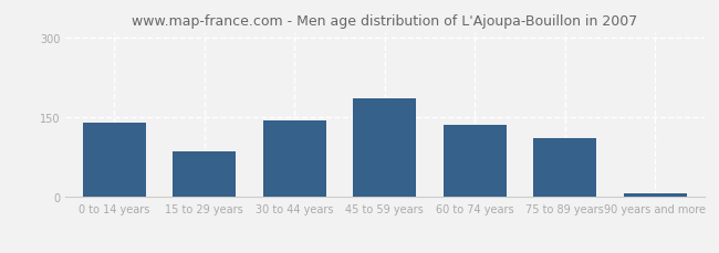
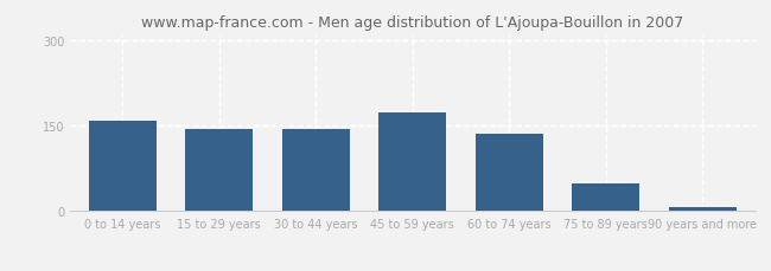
0 to 14 years: 140 -> 158
15 to 29 years: 85 -> 143
45 to 59 years: 185 -> 172
75 to 89 years: 110 -> 48
